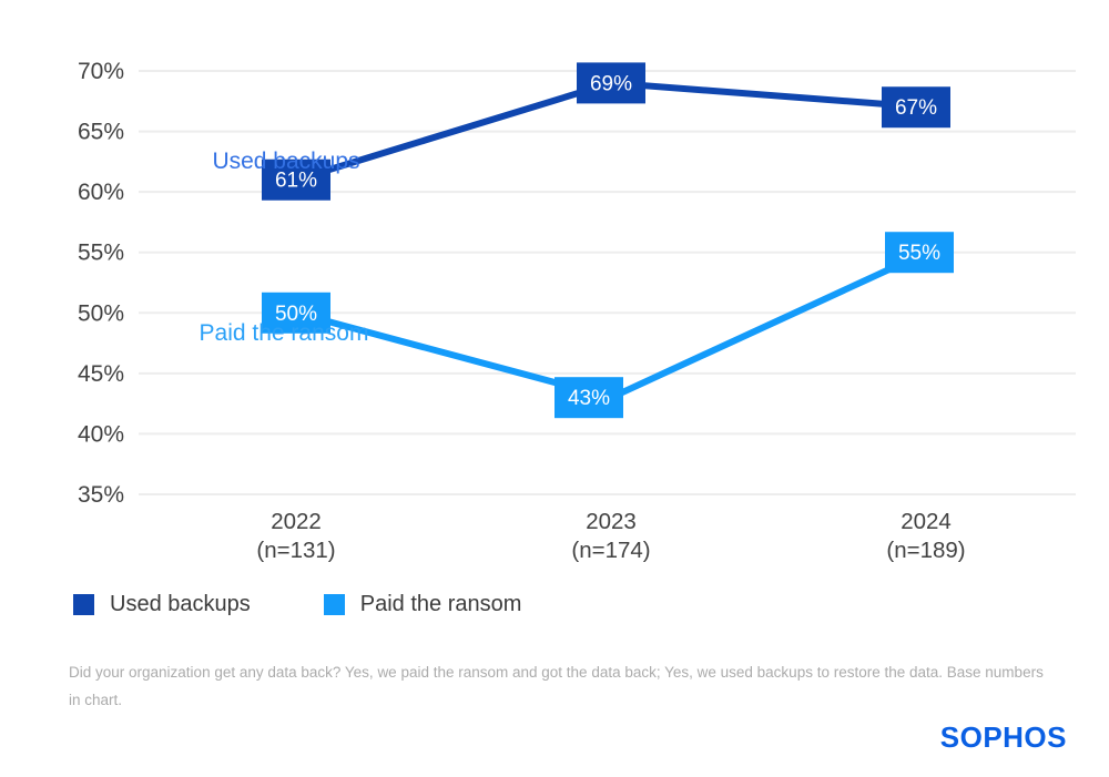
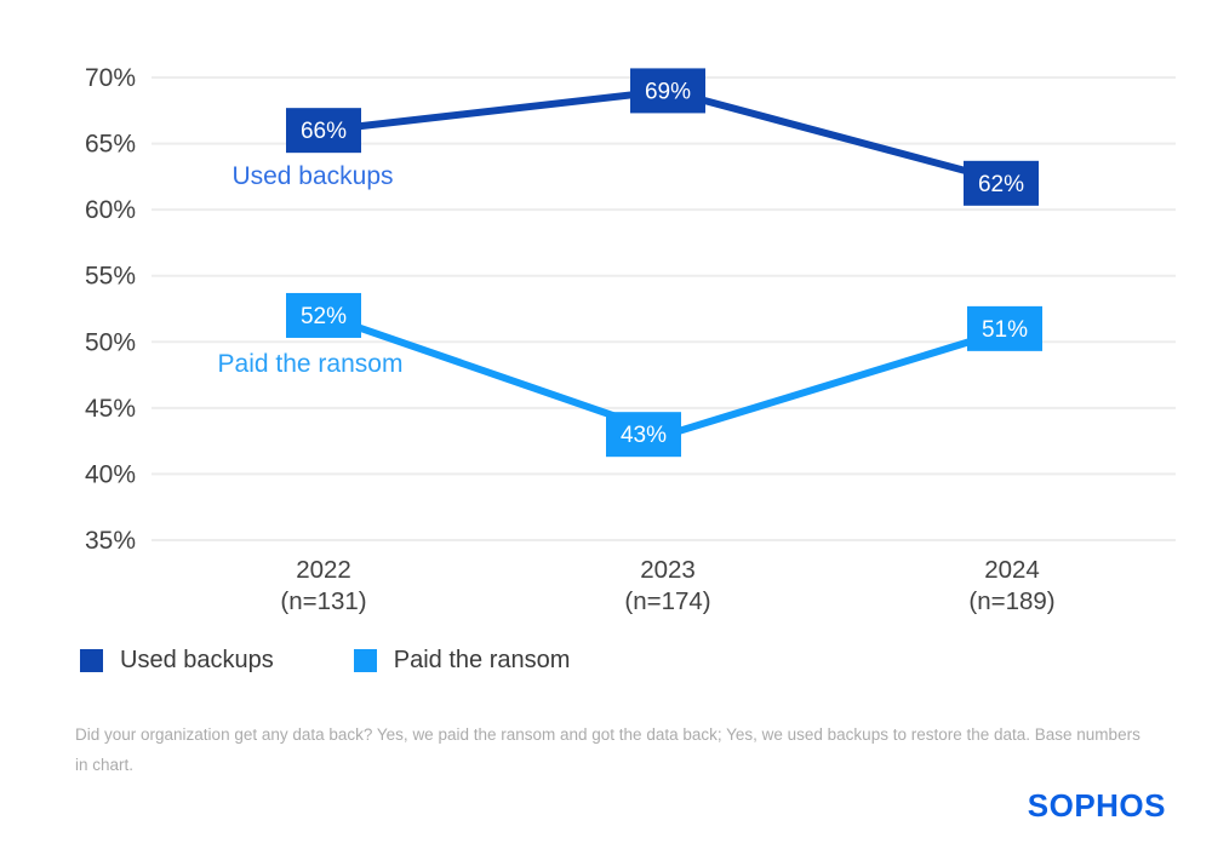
Used backups/2022: 61% -> 66%
Paid the ransom/2022: 50% -> 52%
Used backups/2024: 67% -> 62%
Paid the ransom/2024: 55% -> 51%
